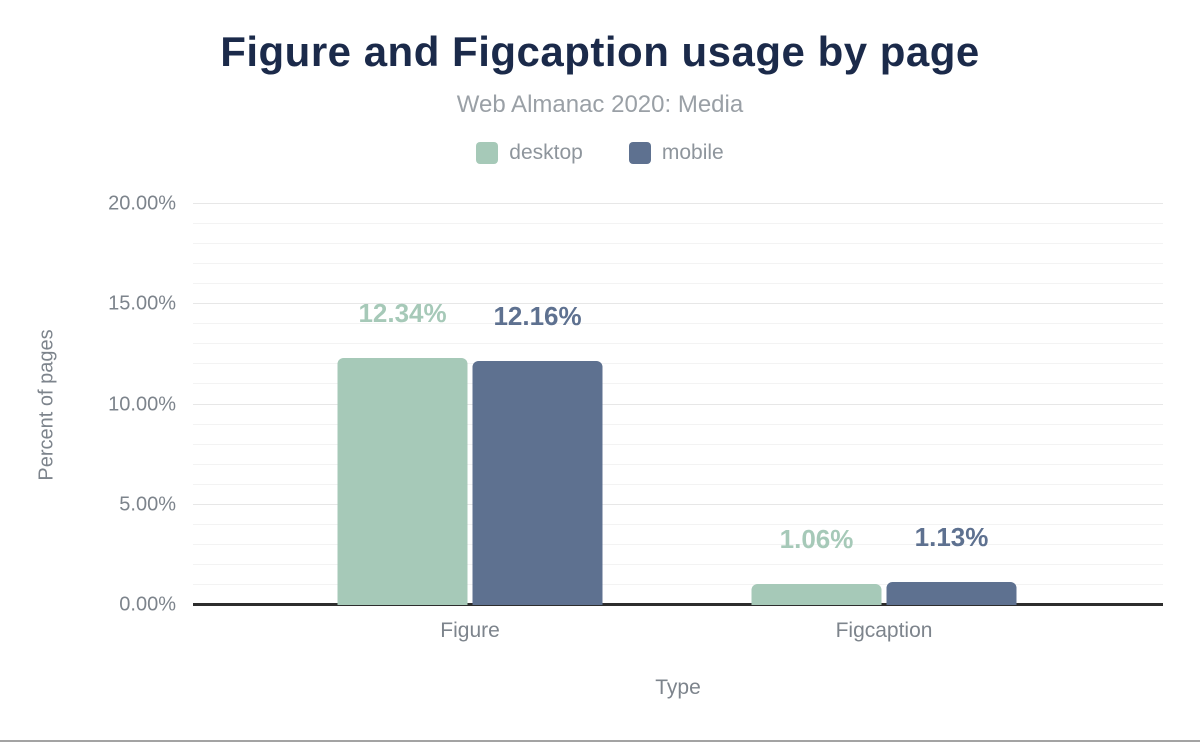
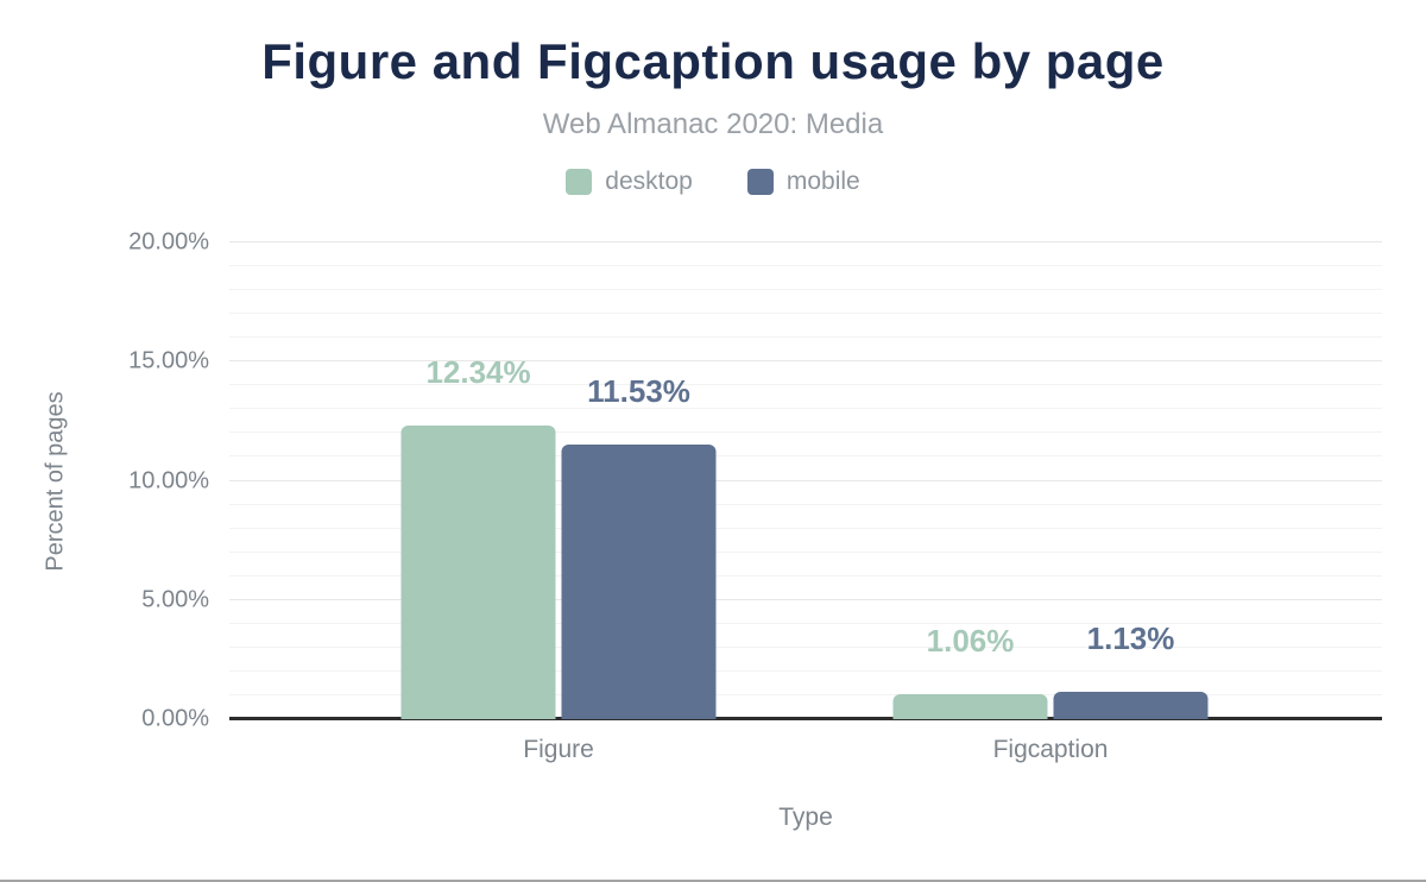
mobile/Figure: 12.16% -> 11.53%
